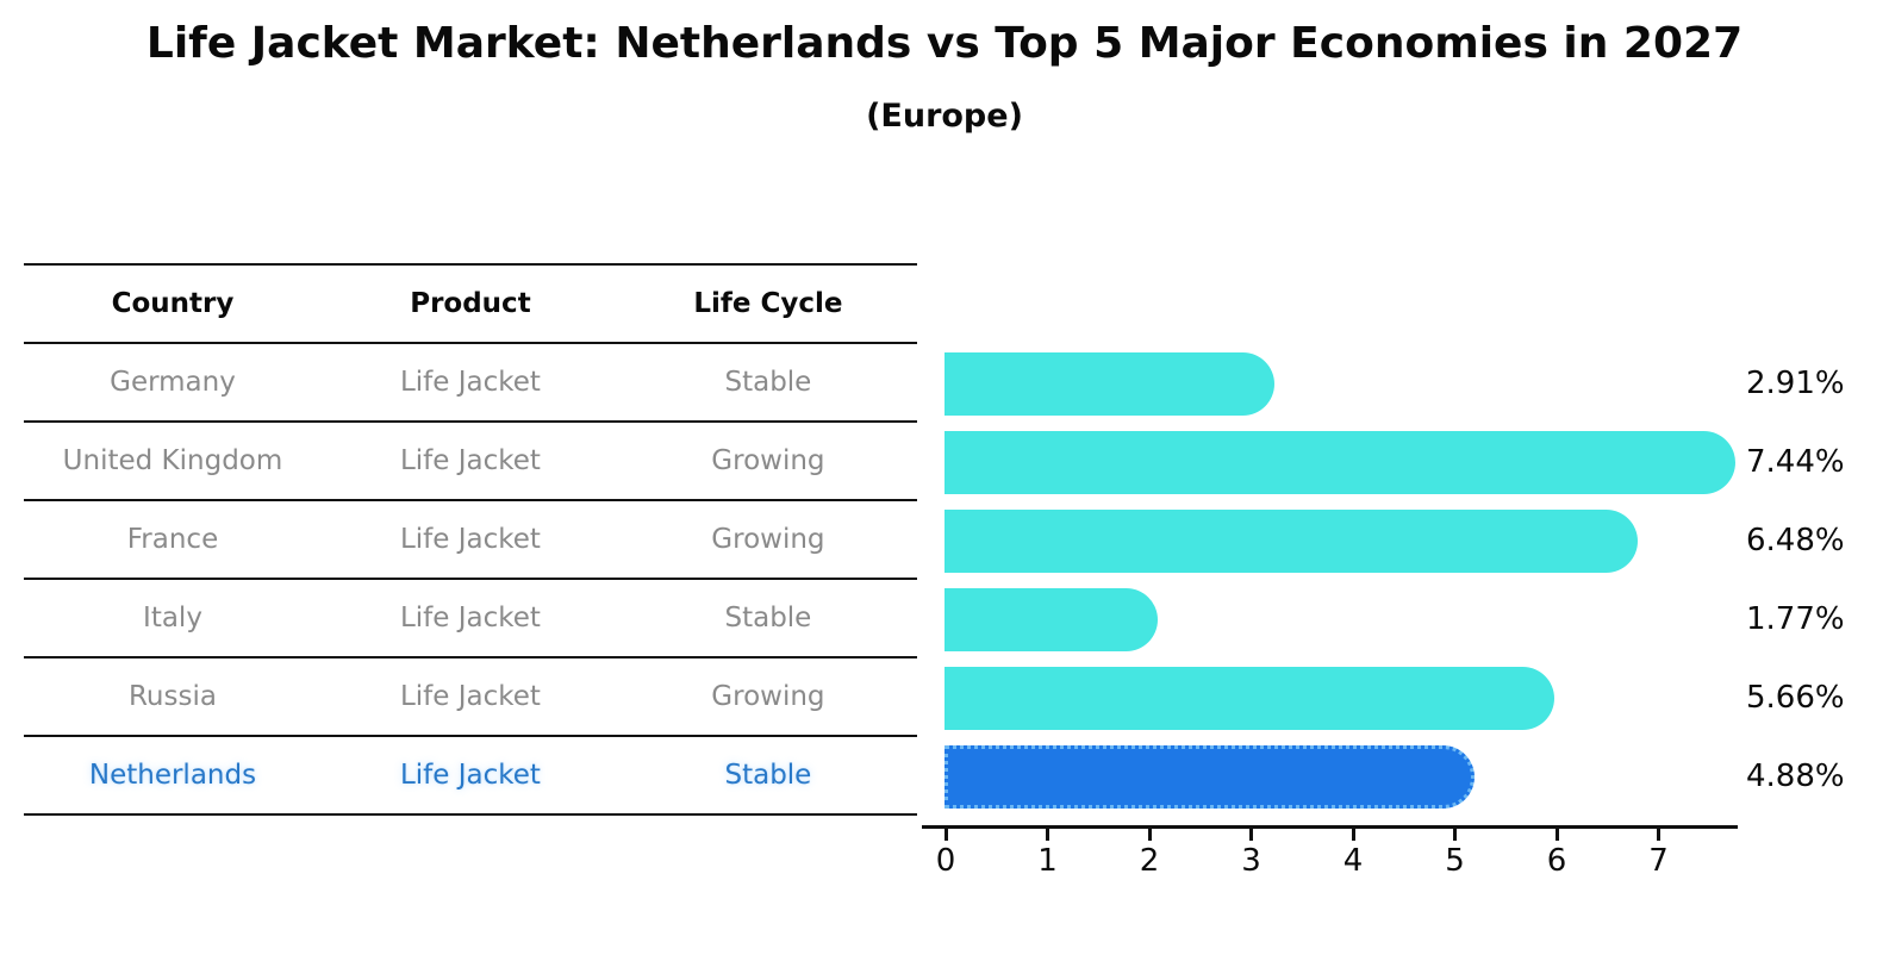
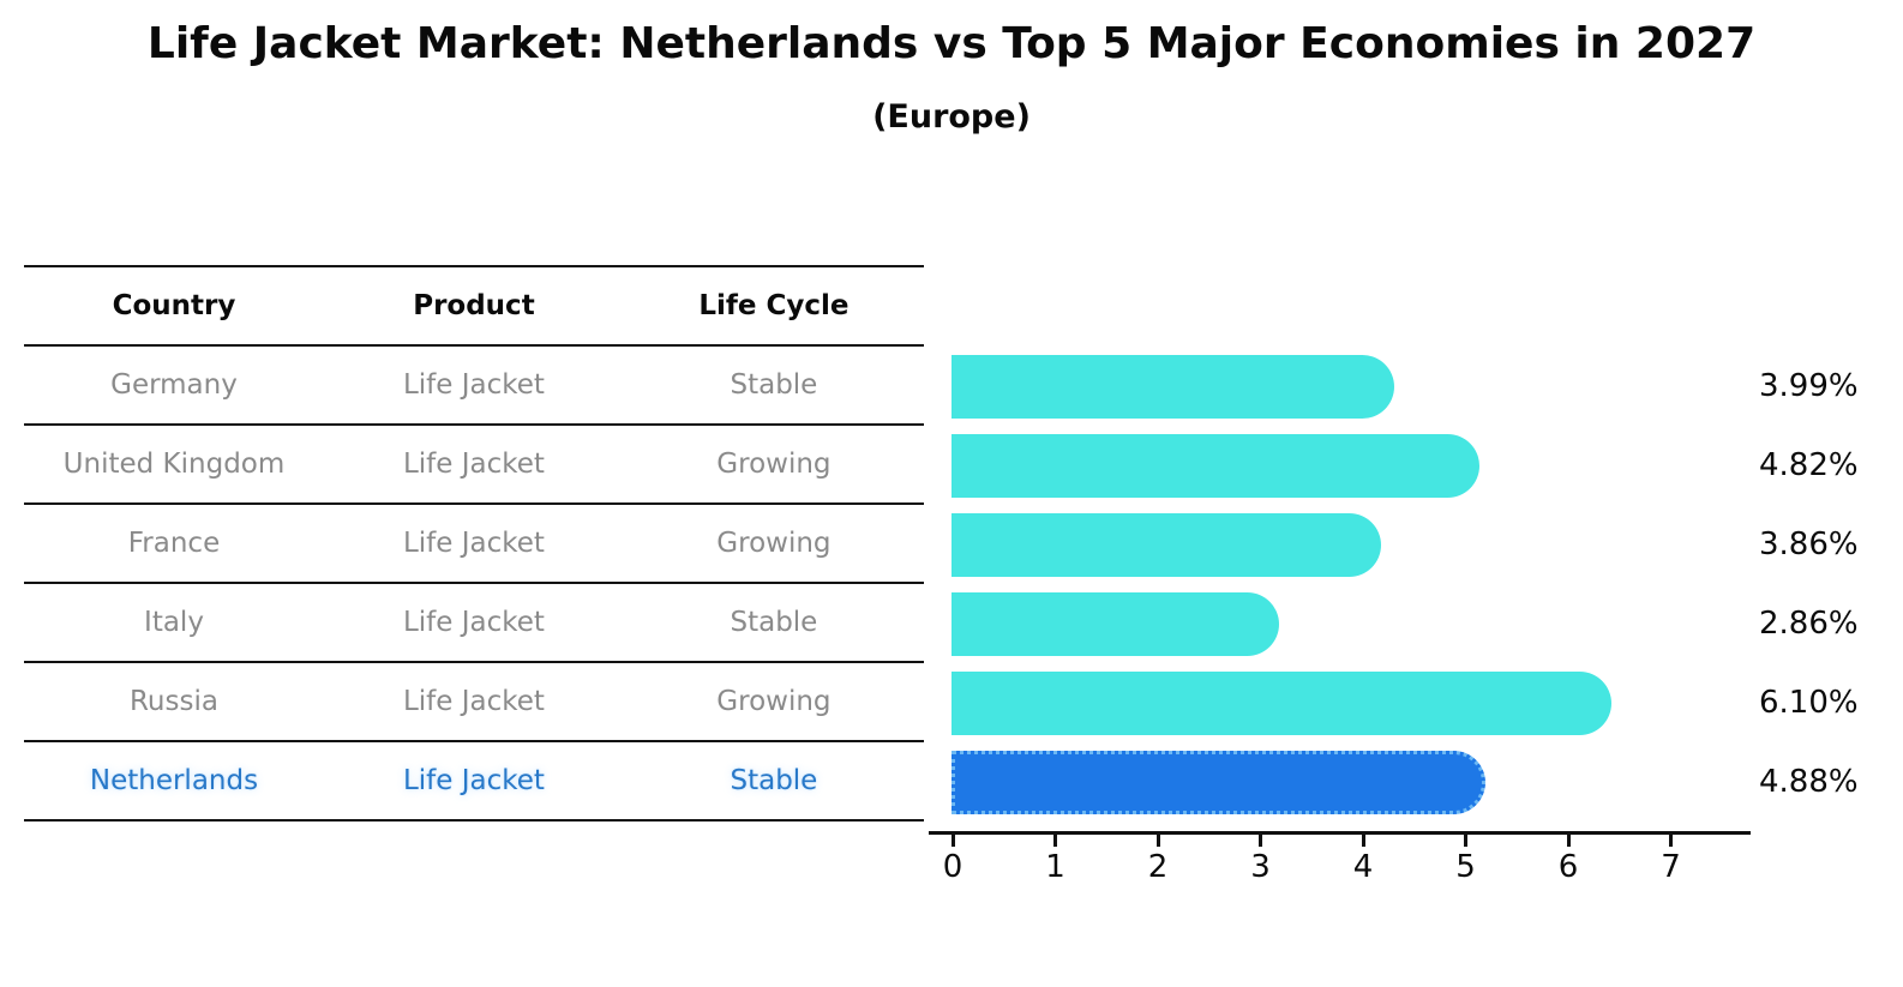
Germany: 2.91% -> 3.99%
United Kingdom: 7.44% -> 4.82%
France: 6.48% -> 3.86%
Italy: 1.77% -> 2.86%
Russia: 5.66% -> 6.10%
